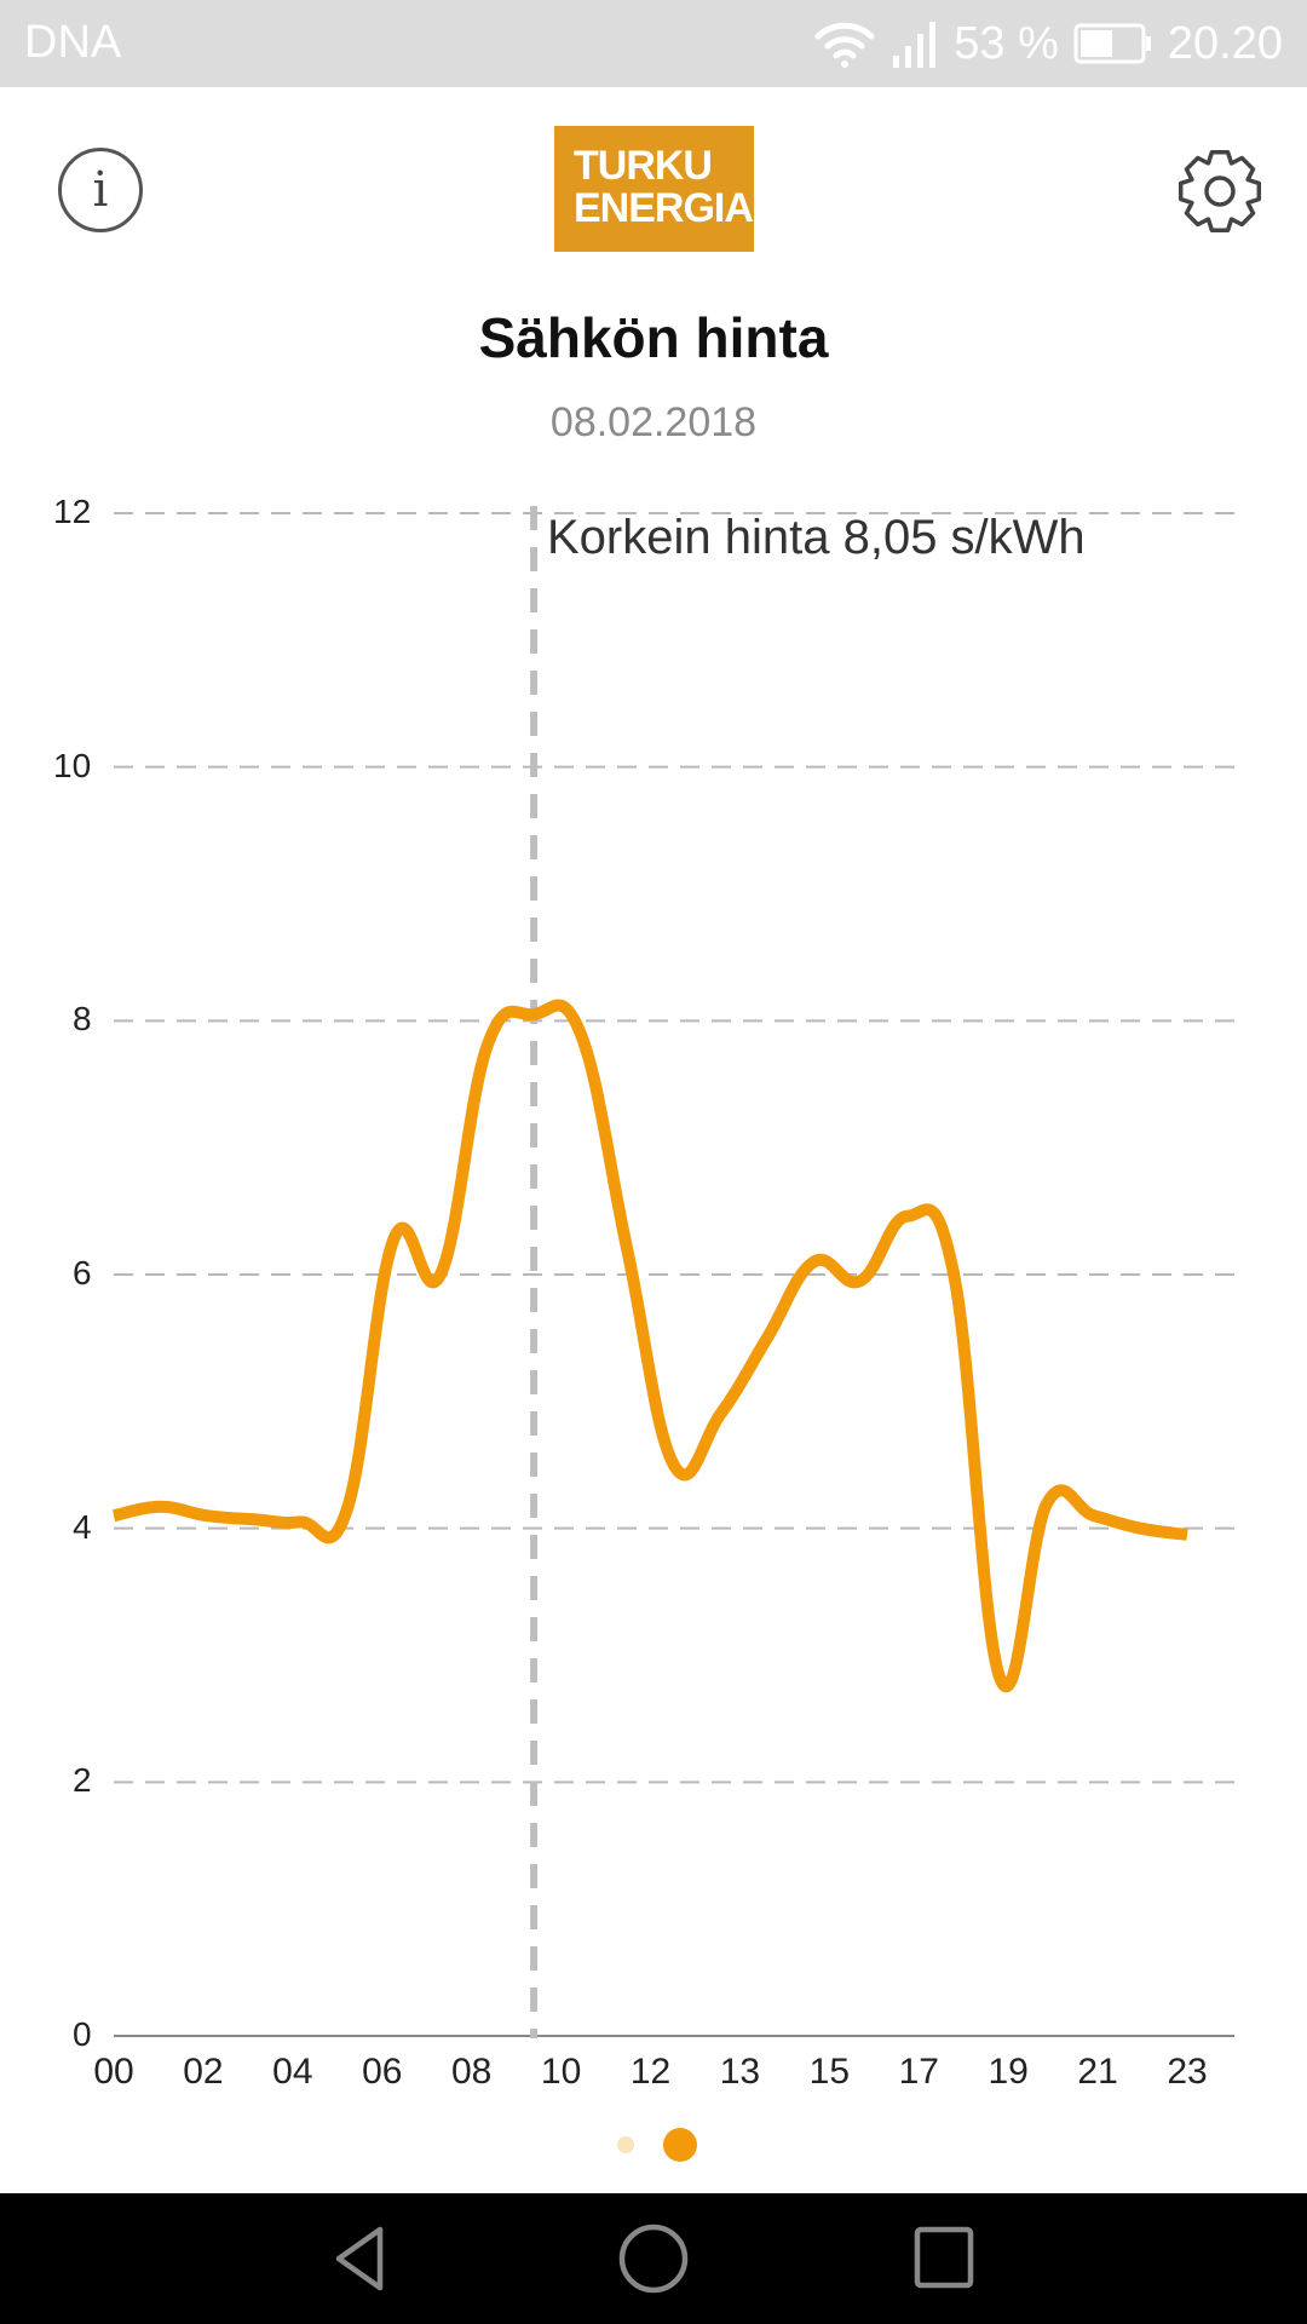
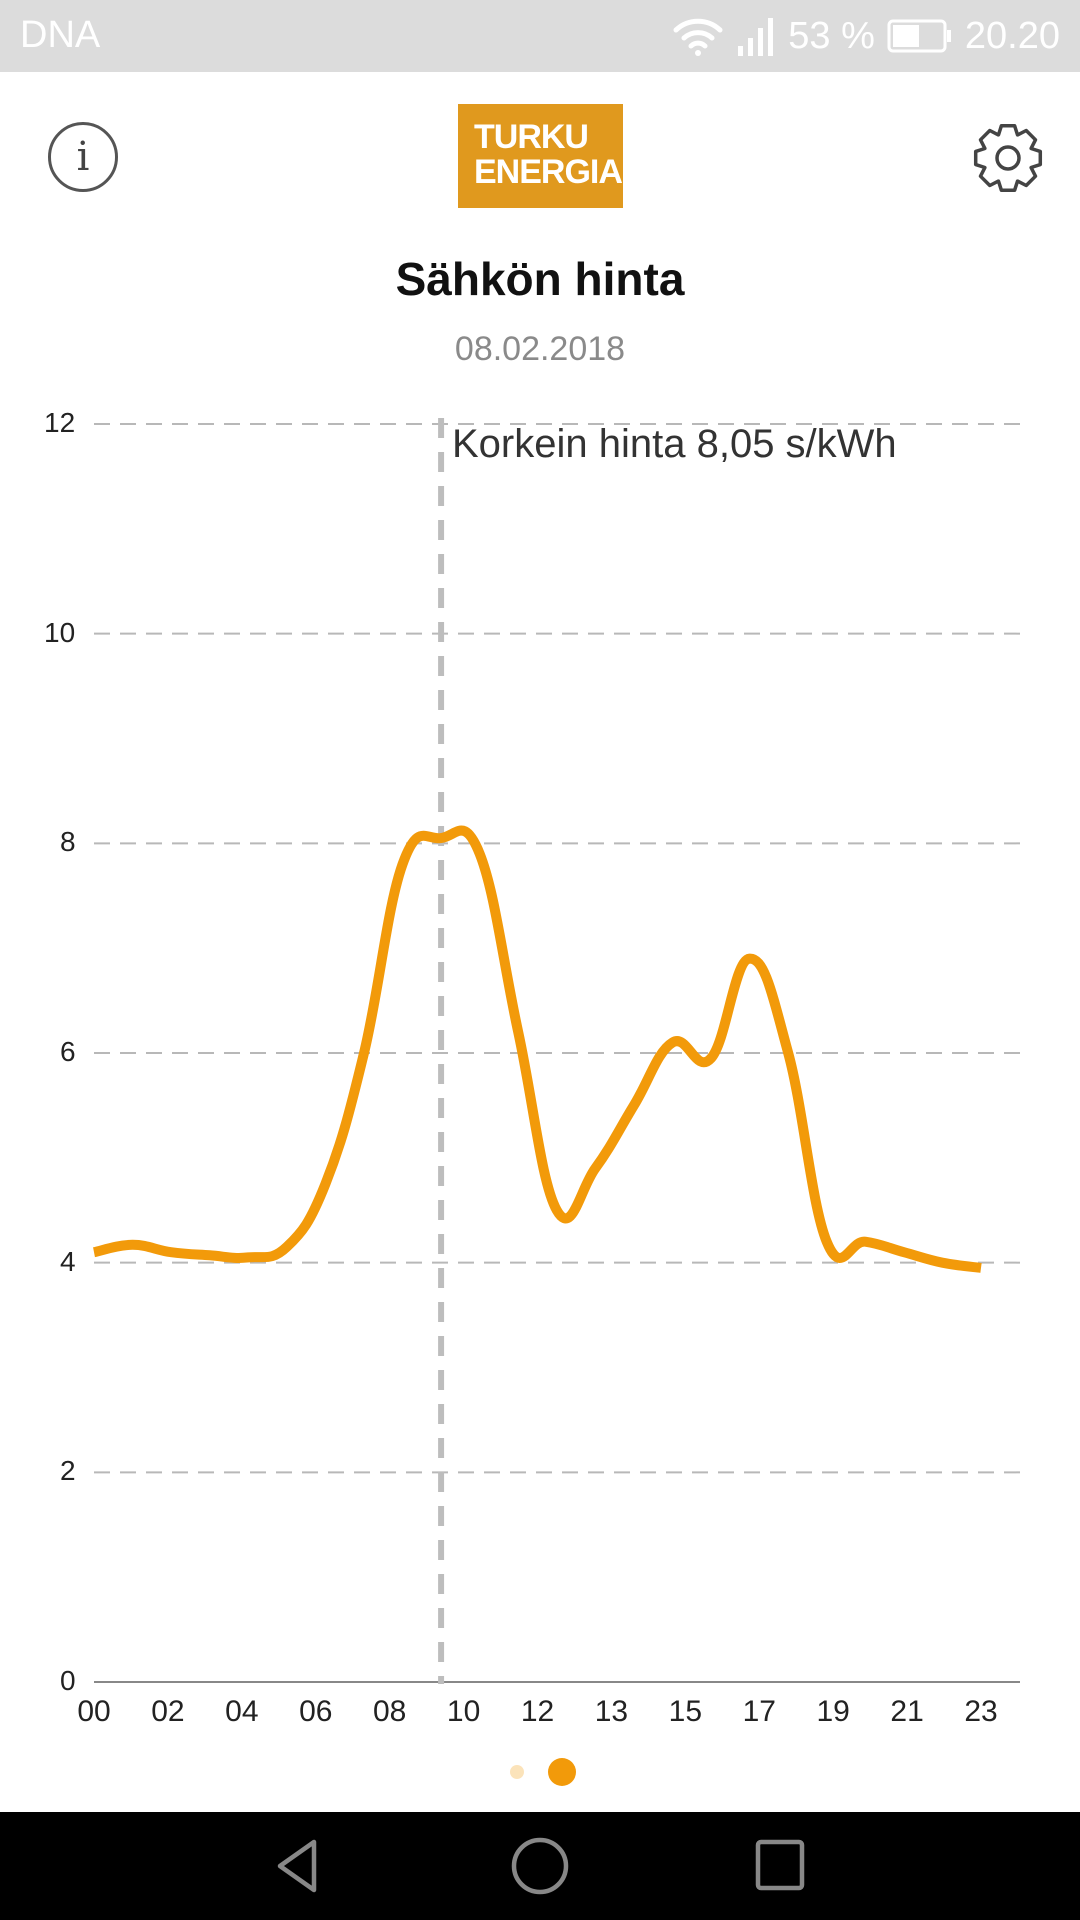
06: 6.28 -> 4.75
17: 6.46 -> 6.90
19: 2.81 -> 4.20
